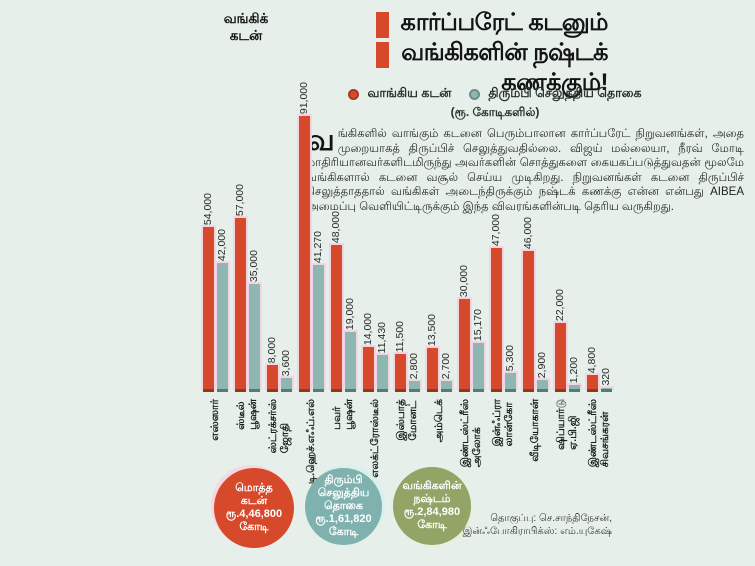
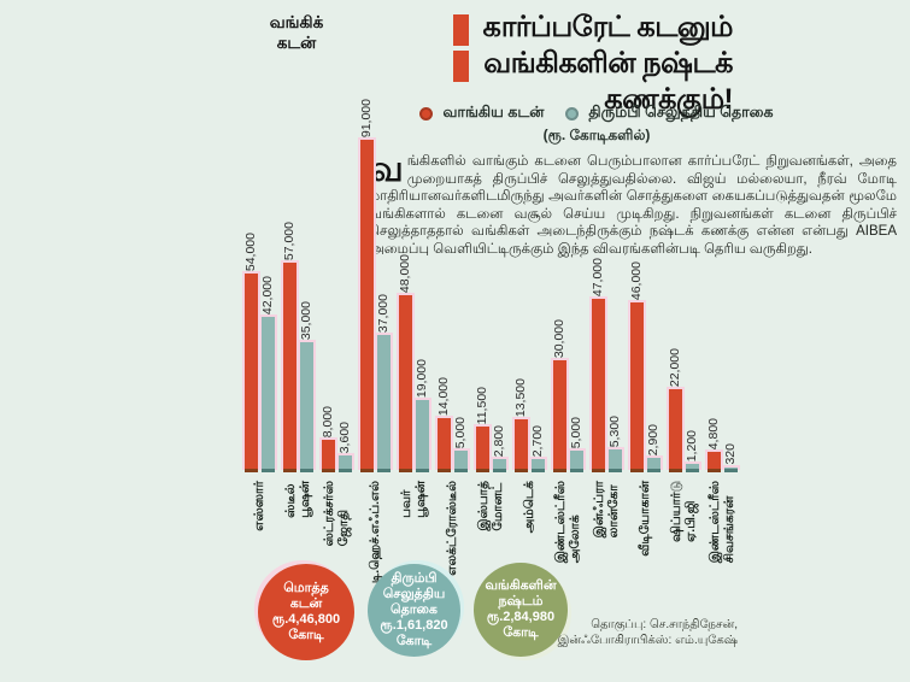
திரும்பி செலுத்திய தொகை/டி.ஹெச்.எஃப்.எல்: 41,270 -> 37,000
திரும்பி செலுத்திய தொகை/எலக்ட்ரோஸ்டீல்: 11,430 -> 5,000
திரும்பி செலுத்திய தொகை/அலோக் இண்டஸ்ட்ரீஸ்: 15,170 -> 5,000
